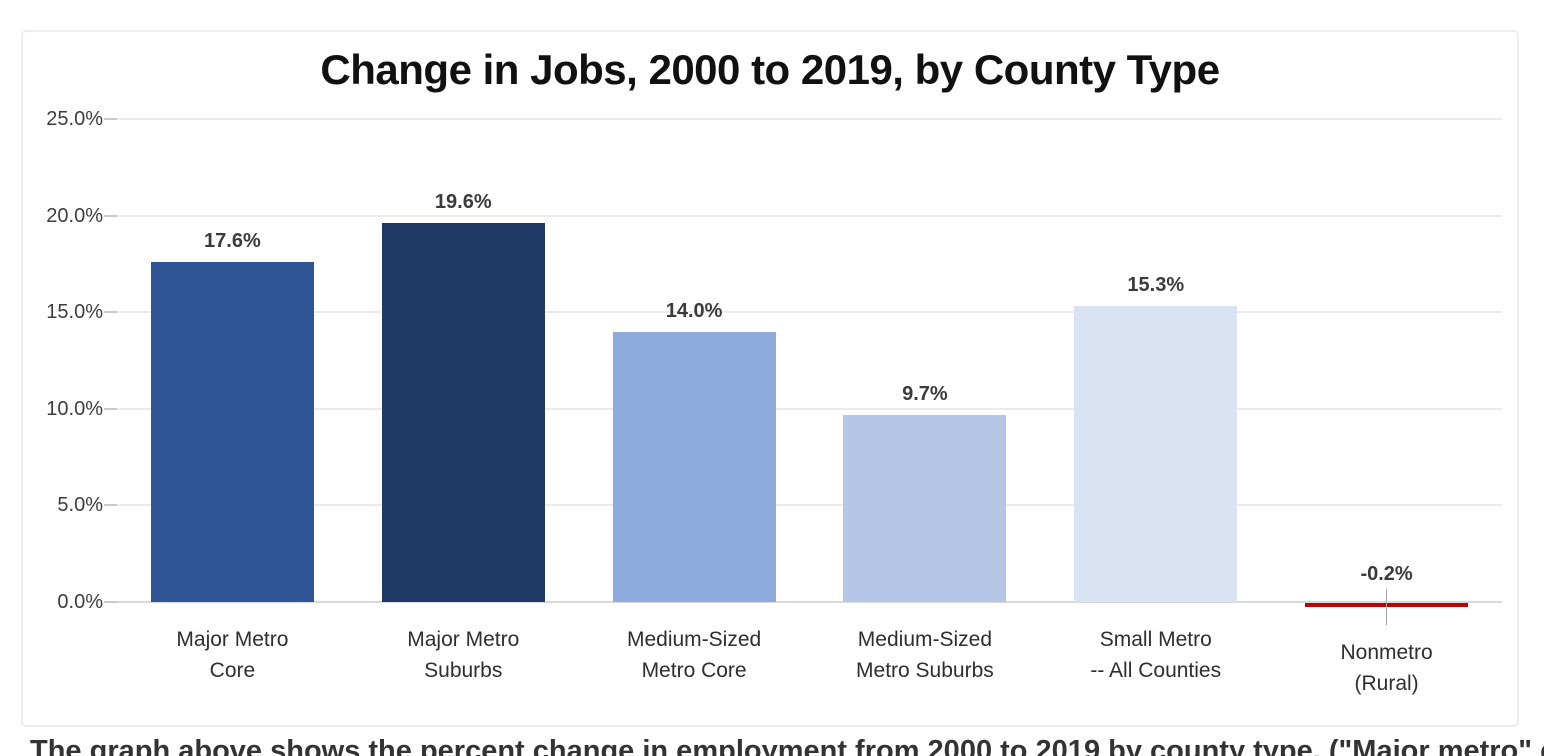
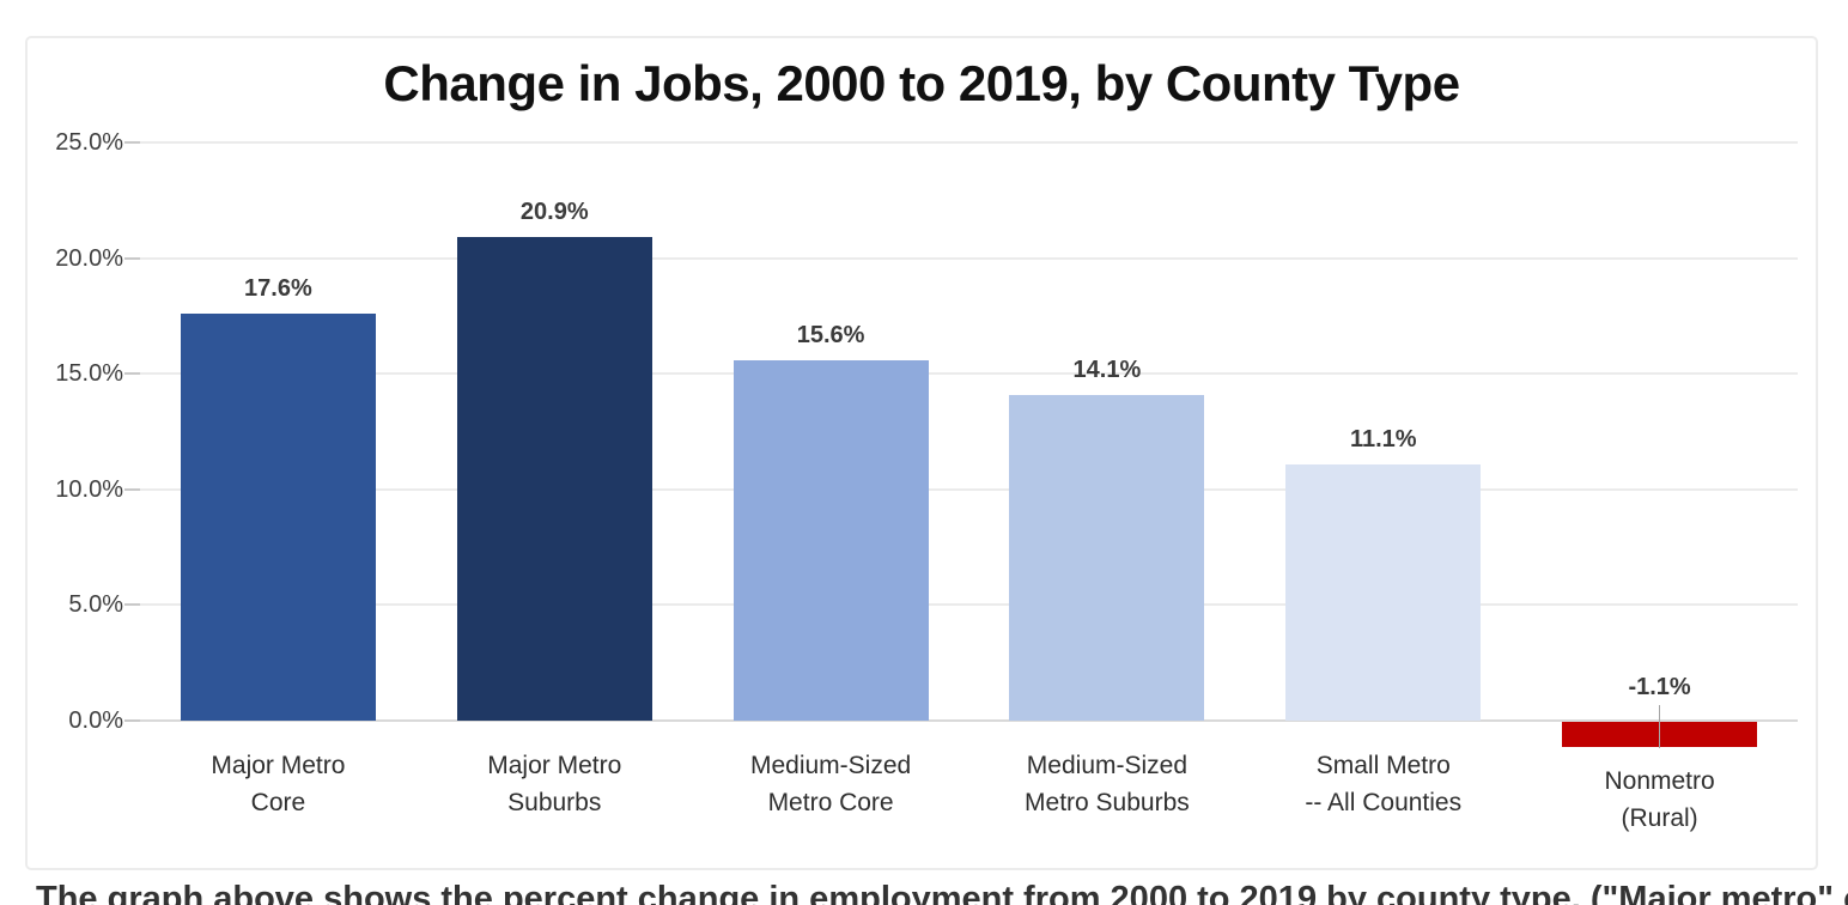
Major Metro Suburbs: 19.6% -> 20.9%
Medium-Sized Metro Core: 14.0% -> 15.6%
Medium-Sized Metro Suburbs: 9.7% -> 14.1%
Small Metro -- All Counties: 15.3% -> 11.1%
Nonmetro (Rural): -0.2% -> -1.1%
